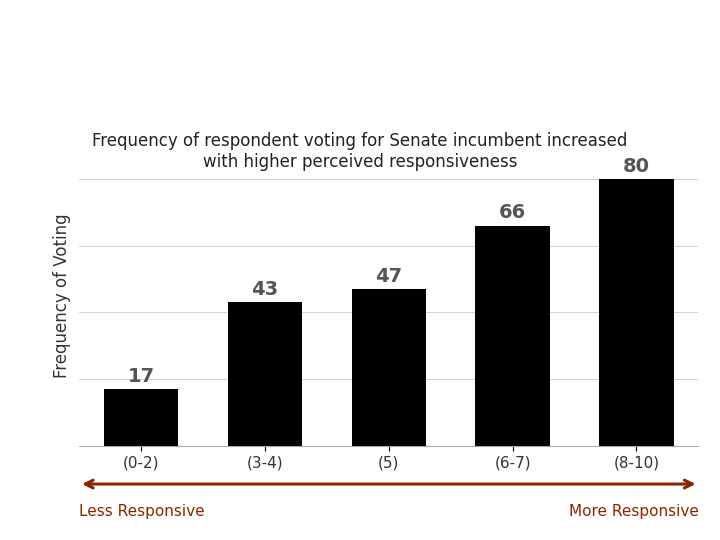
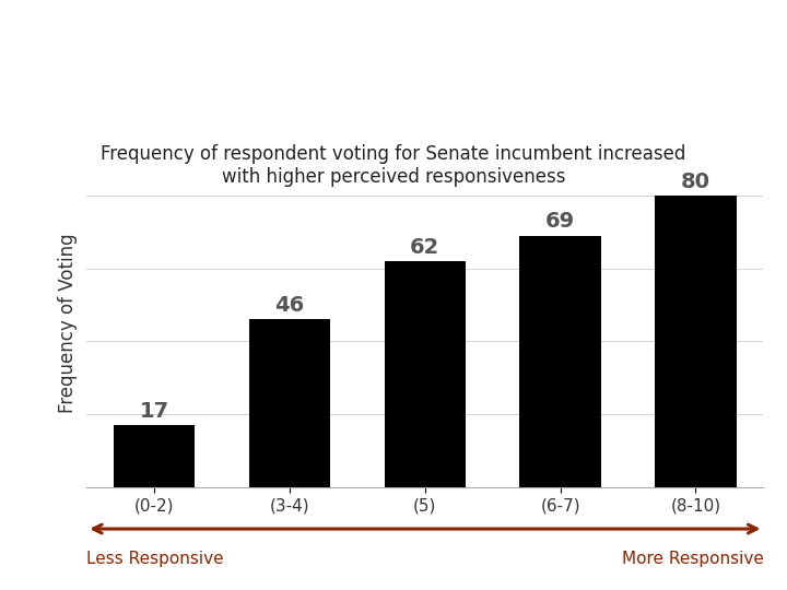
(3-4): 43 -> 46
(5): 47 -> 62
(6-7): 66 -> 69
